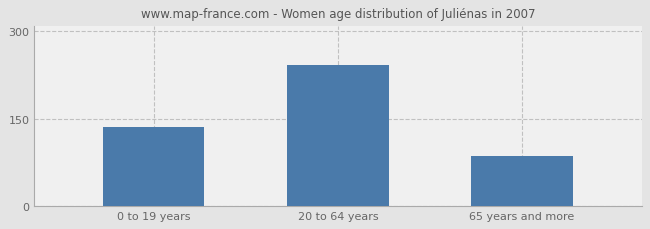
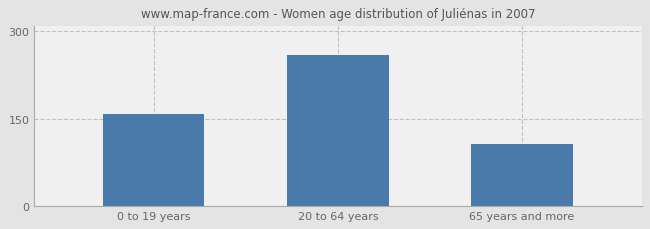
0 to 19 years: 135 -> 158
20 to 64 years: 243 -> 260
65 years and more: 85 -> 106
